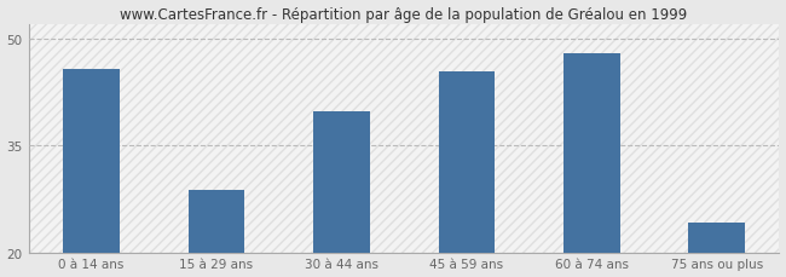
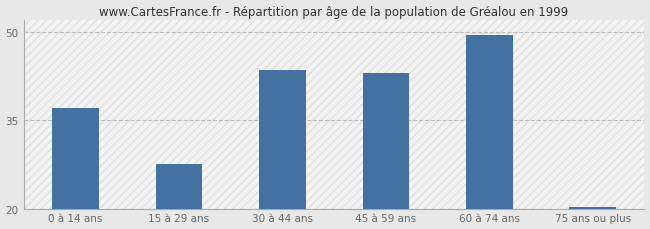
0 à 14 ans: 45.8 -> 37.0
15 à 29 ans: 28.8 -> 27.5
30 à 44 ans: 39.8 -> 43.5
45 à 59 ans: 45.4 -> 43.0
60 à 74 ans: 48.0 -> 49.5
75 ans ou plus: 24.2 -> 20.2
